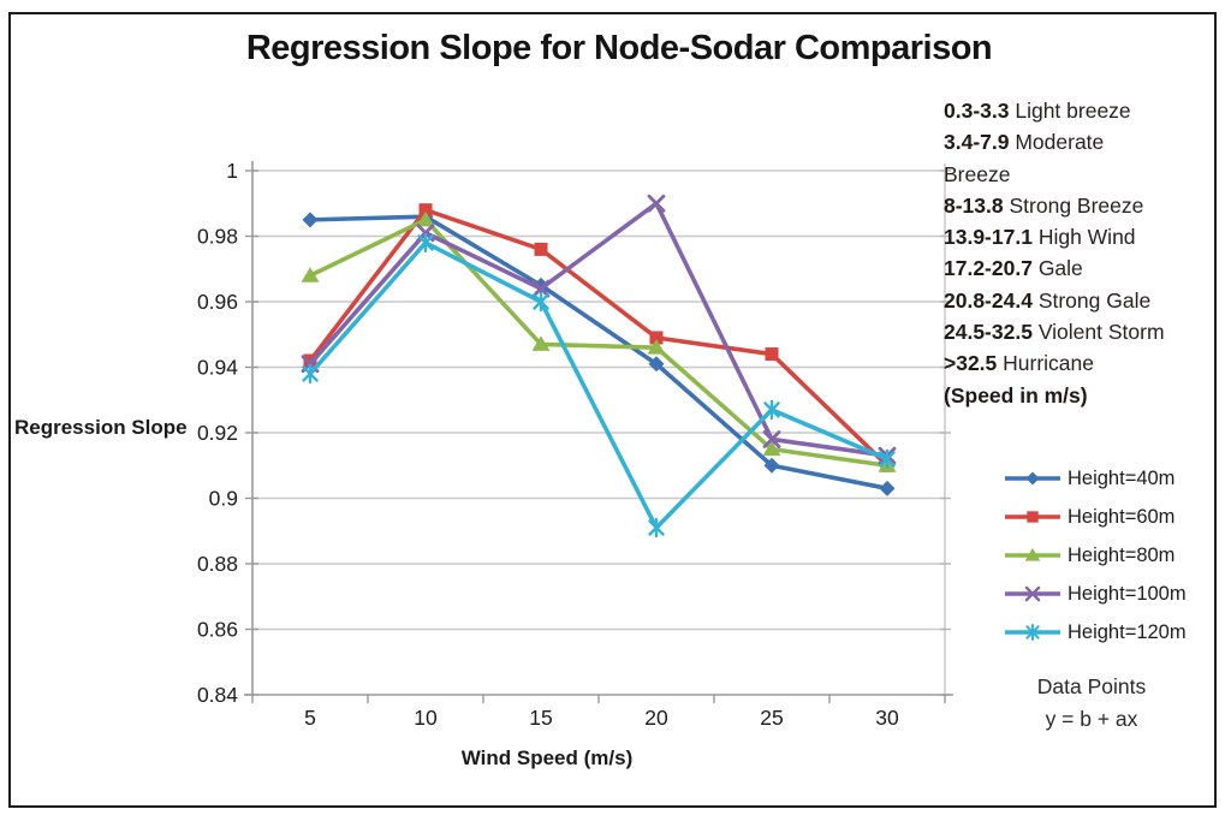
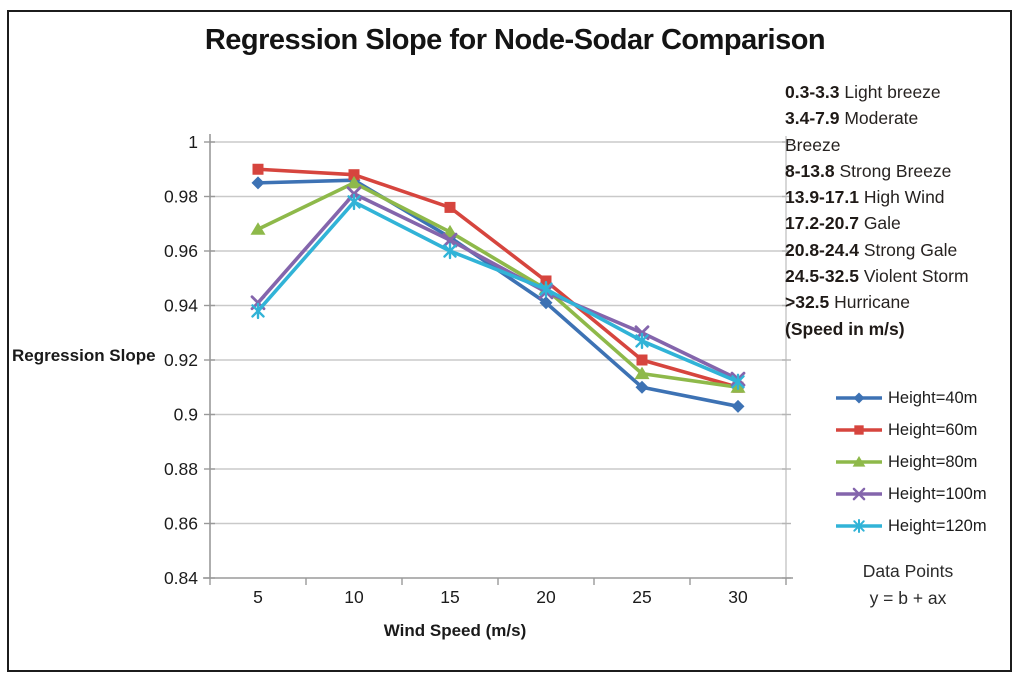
Height=60m/5: 0.942 -> 0.990
Height=80m/15: 0.947 -> 0.967
Height=100m/20: 0.990 -> 0.945
Height=120m/20: 0.891 -> 0.946
Height=60m/25: 0.944 -> 0.920
Height=100m/25: 0.918 -> 0.930
